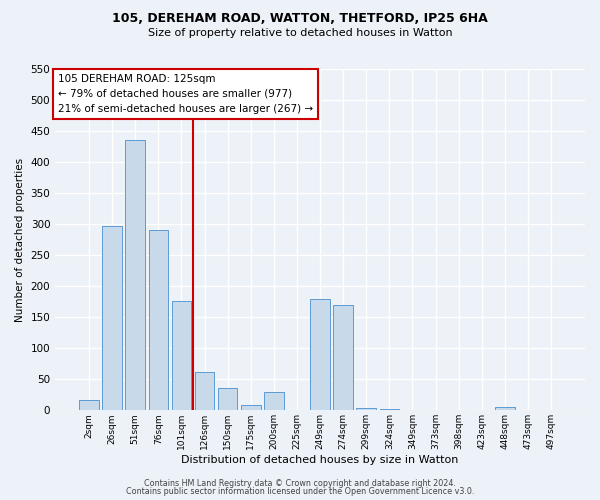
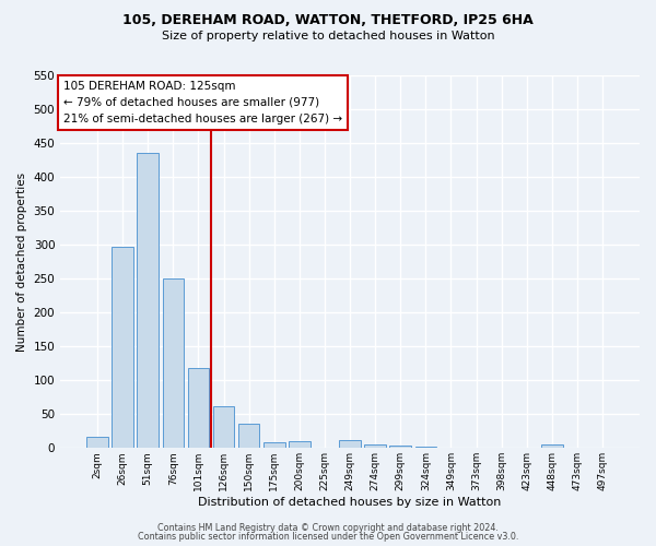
76sqm: 290 -> 250
101sqm: 176 -> 118
200sqm: 30 -> 10
249sqm: 180 -> 11
274sqm: 170 -> 5
